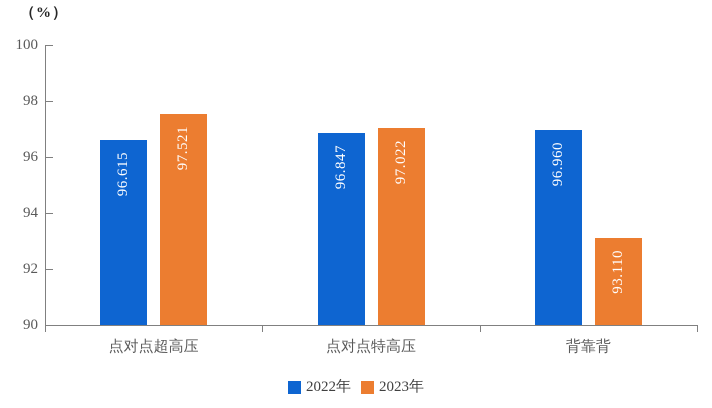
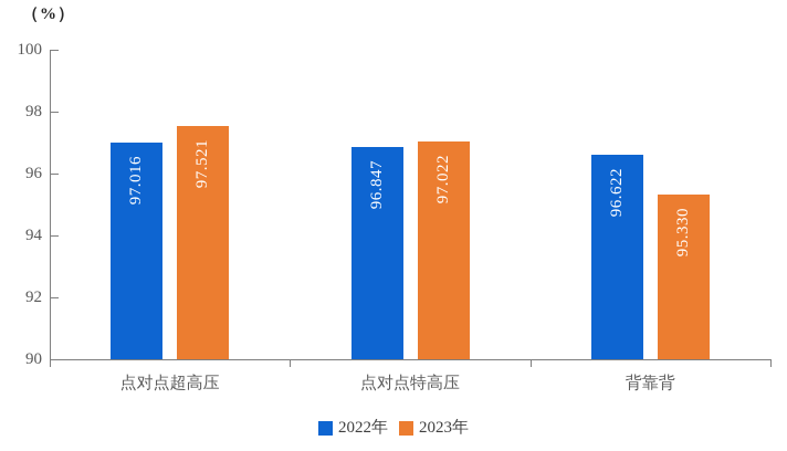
2022年/点对点超高压: 96.615 -> 97.016
2022年/背靠背: 96.960 -> 96.622
2023年/背靠背: 93.110 -> 95.330
